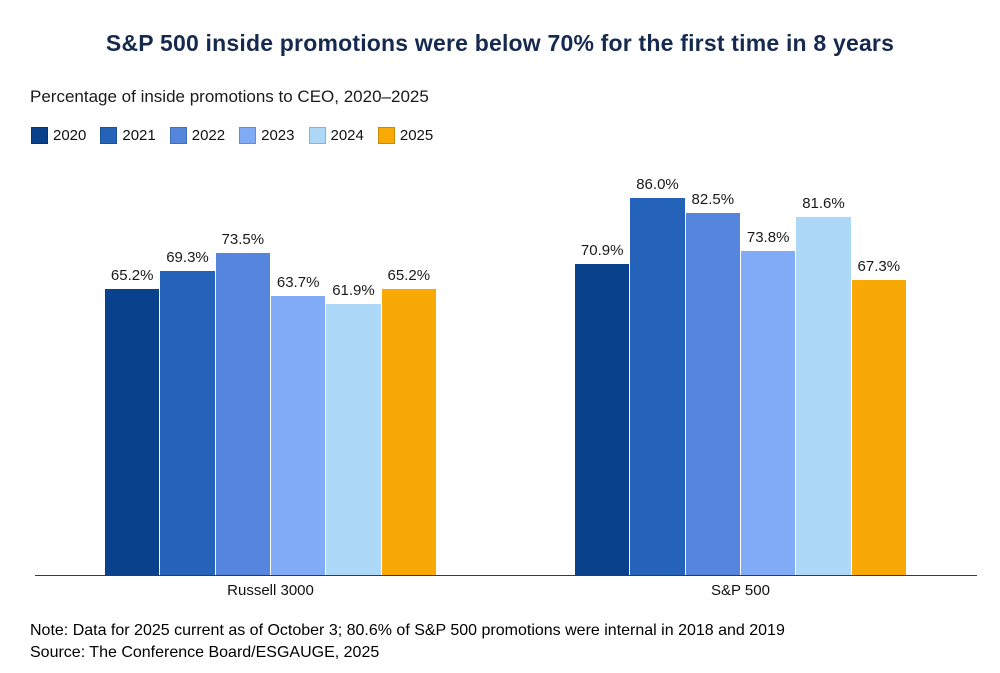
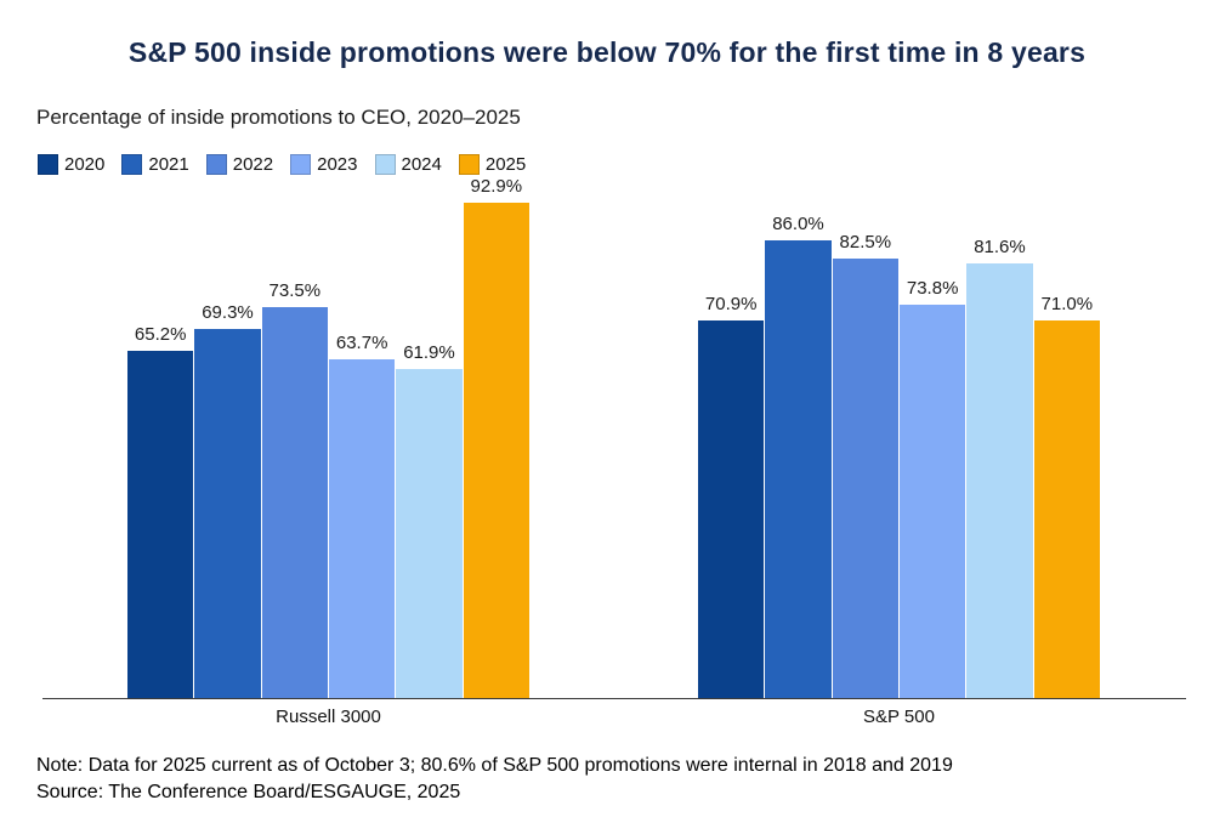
2025/Russell 3000: 65.2% -> 92.9%
2025/S&P 500: 67.3% -> 71.0%
